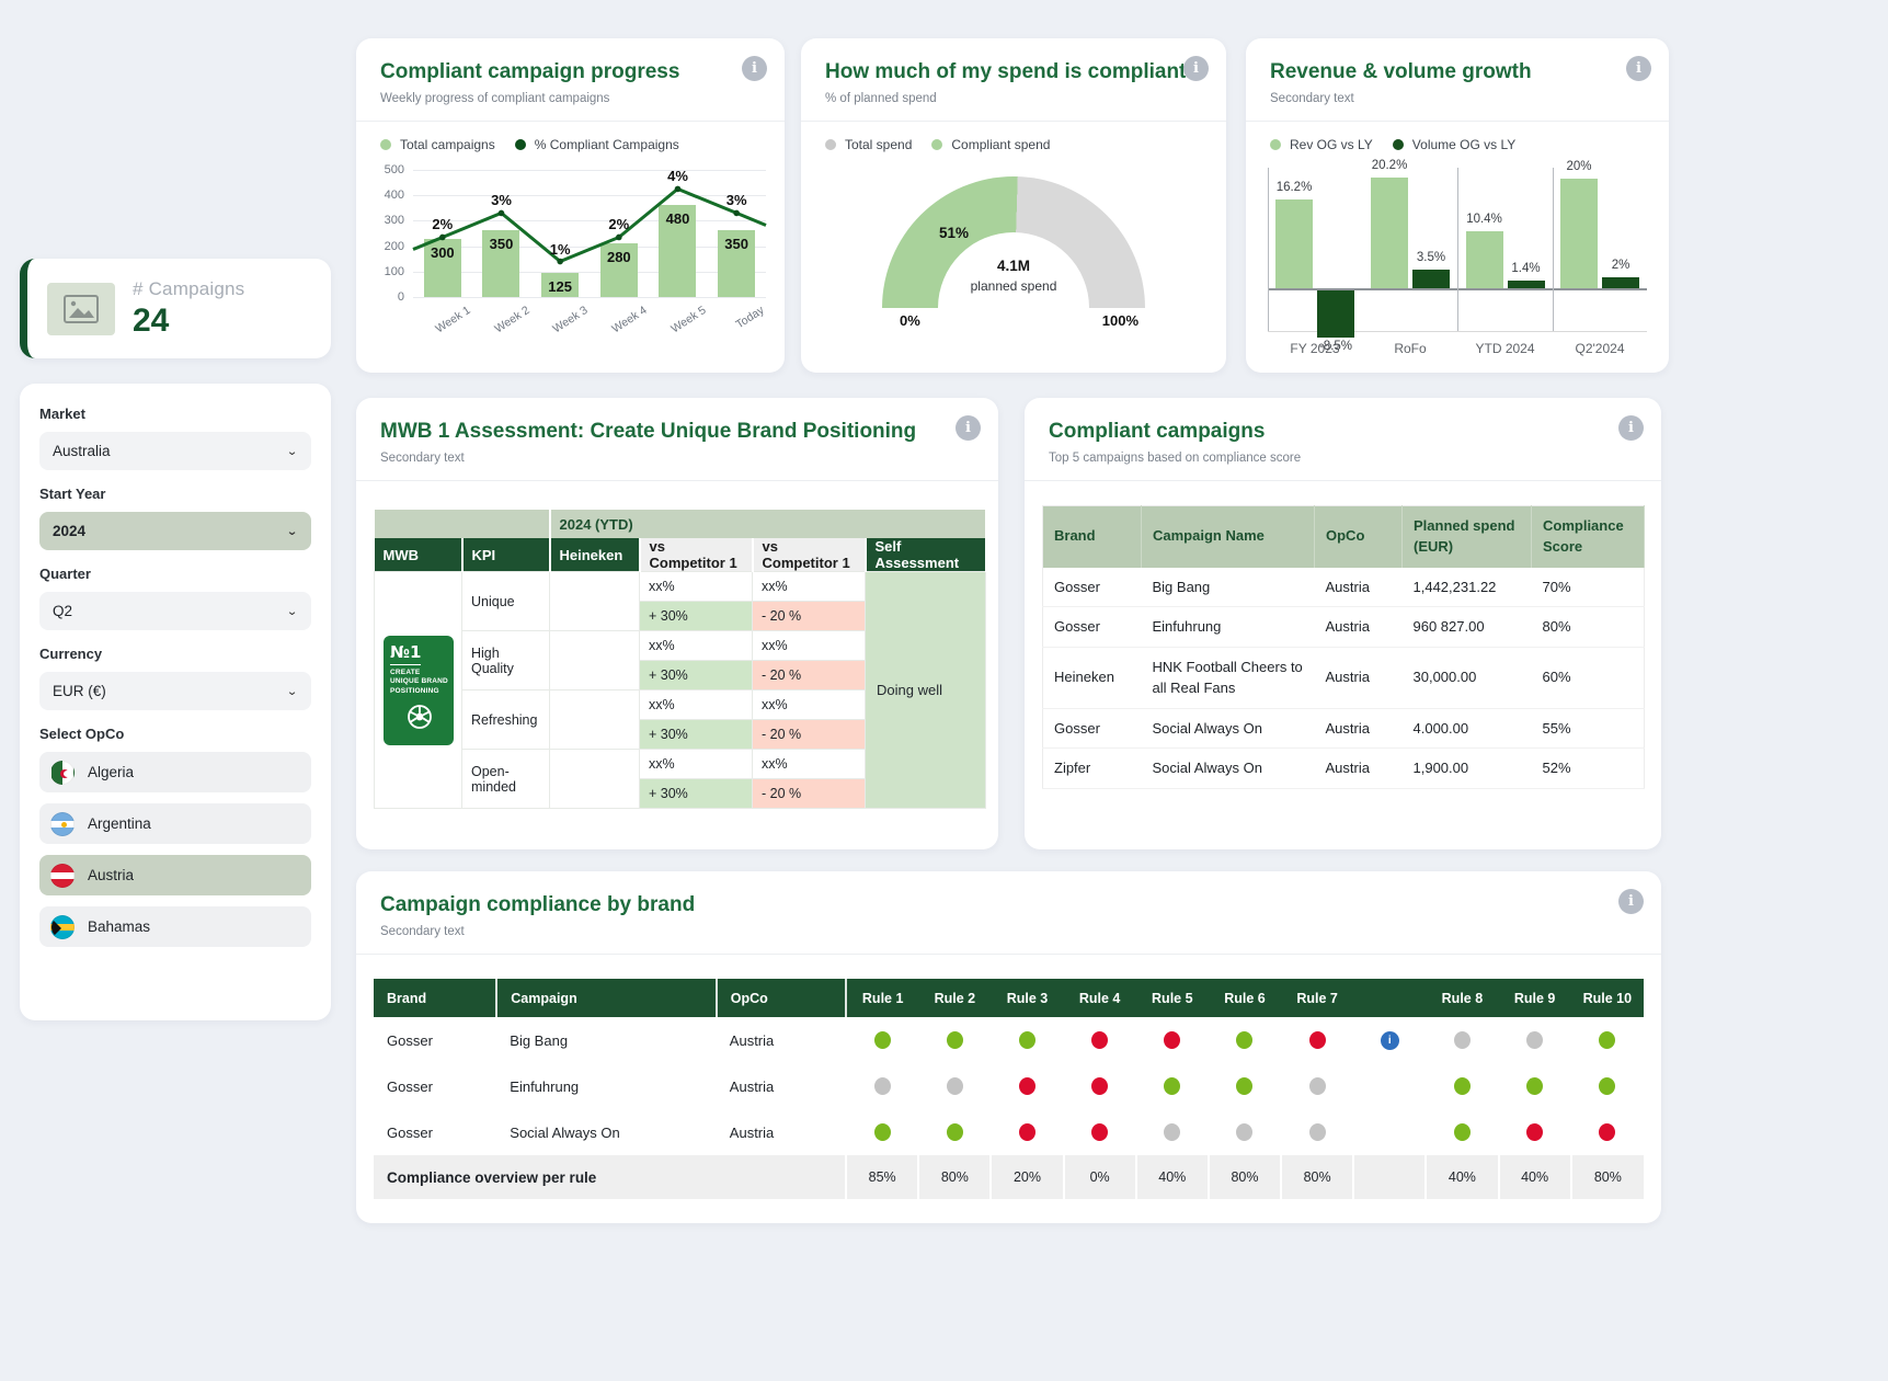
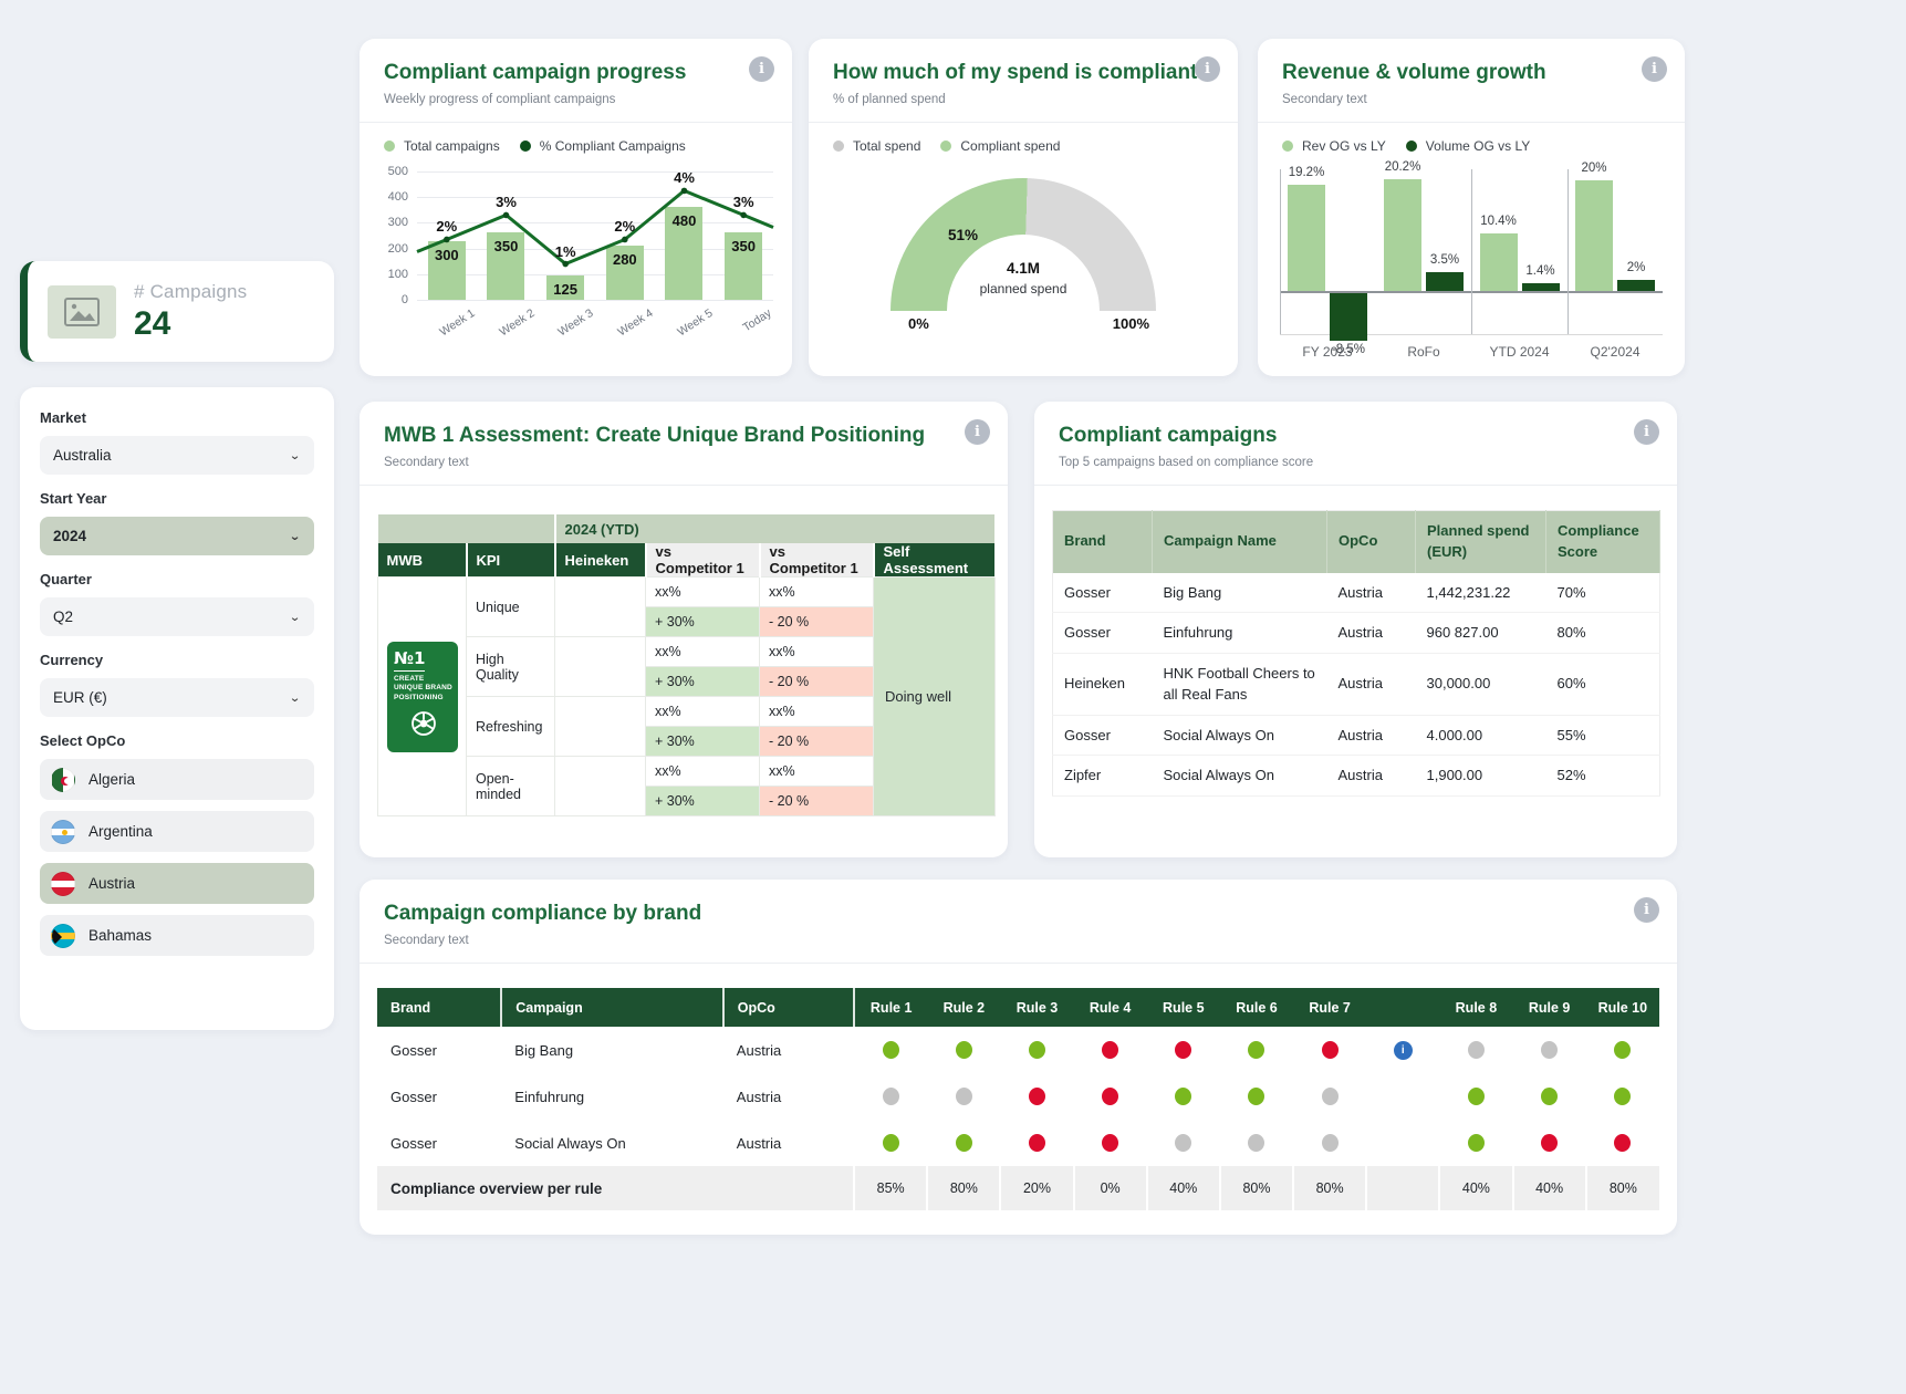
Revenue & volume growth/Rev OG vs LY/FY 2023: 16.2% -> 19.2%
